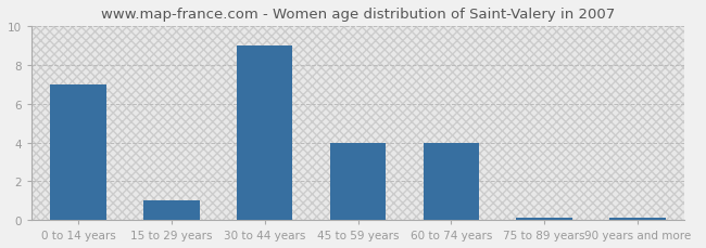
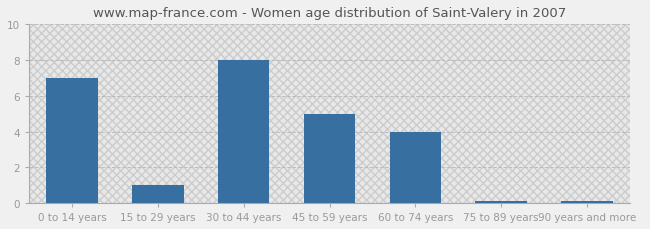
30 to 44 years: 9.0 -> 8.0
45 to 59 years: 4.0 -> 5.0
